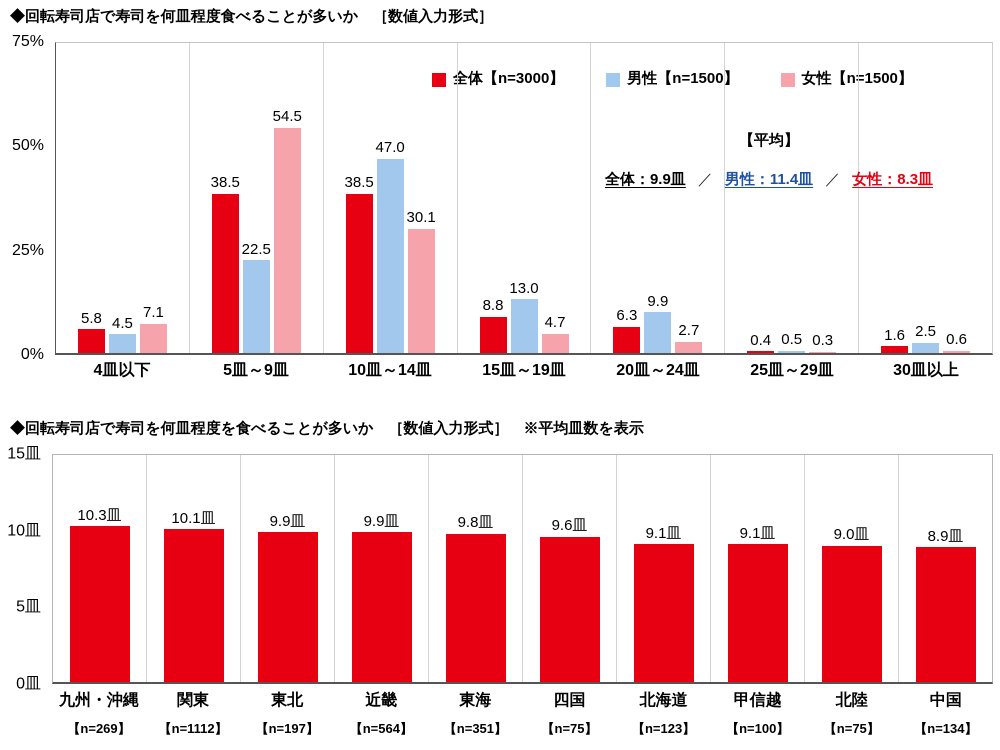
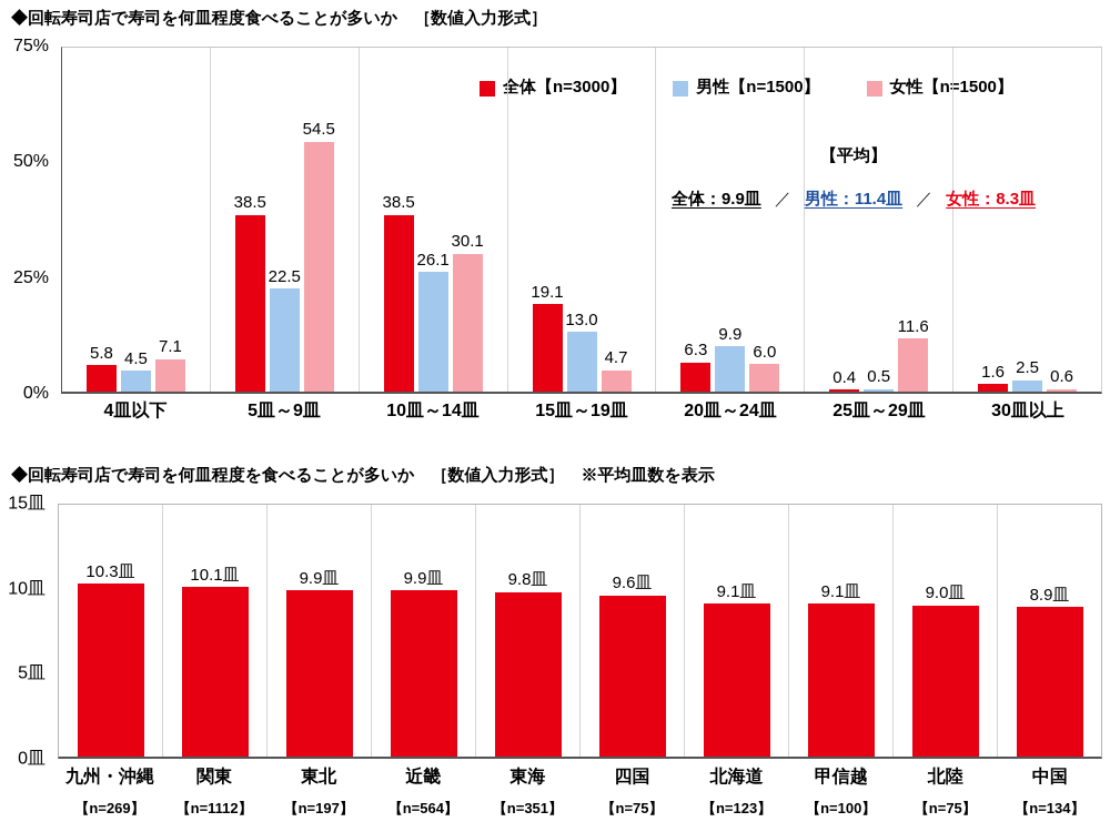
◆回転寿司店で寿司を何皿程度食べることが多いか ［数値入力形式］/男性【n=1500】/10皿～14皿: 47.0 -> 26.1
◆回転寿司店で寿司を何皿程度食べることが多いか ［数値入力形式］/全体【n=3000】/15皿～19皿: 8.8 -> 19.1
◆回転寿司店で寿司を何皿程度食べることが多いか ［数値入力形式］/女性【n=1500】/20皿～24皿: 2.7 -> 6.0
◆回転寿司店で寿司を何皿程度食べることが多いか ［数値入力形式］/女性【n=1500】/25皿～29皿: 0.3 -> 11.6
